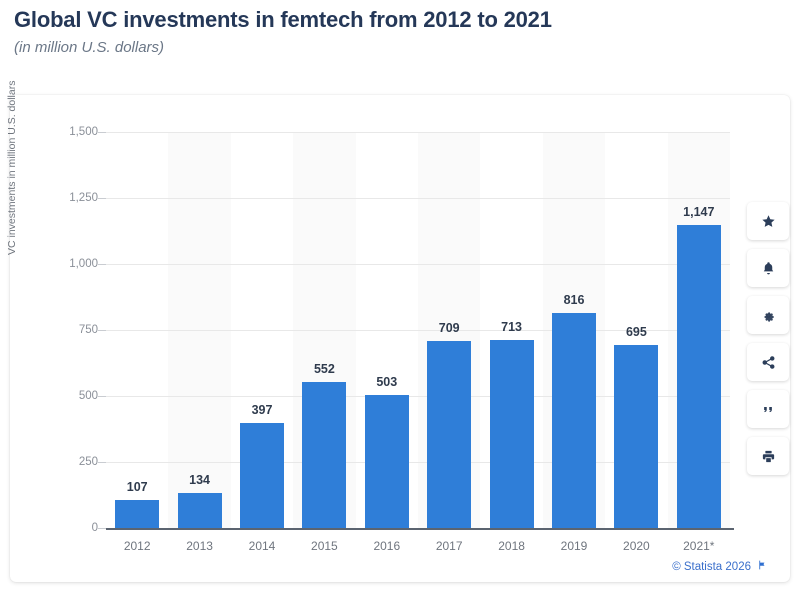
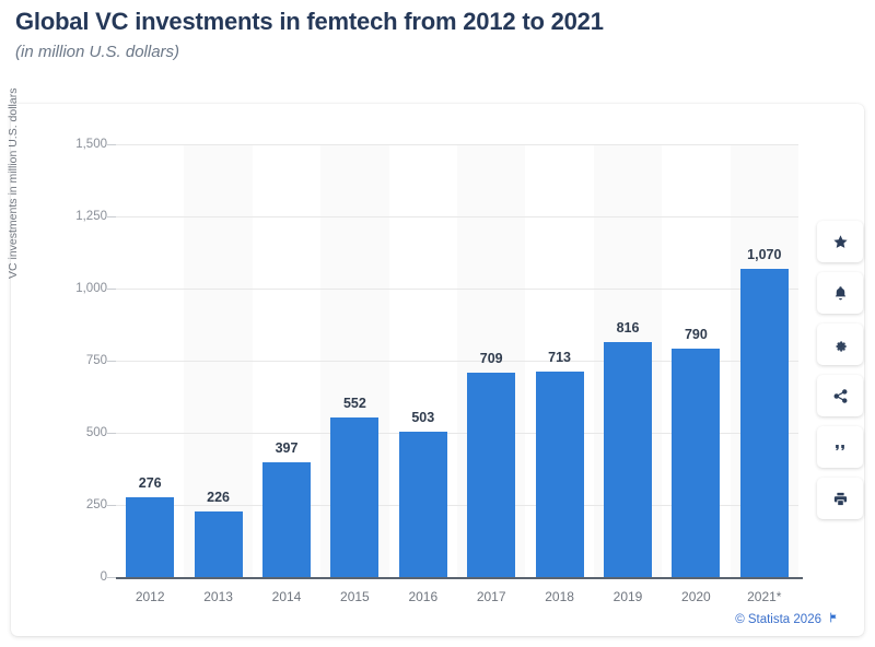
2012: 107 -> 276
2013: 134 -> 226
2020: 695 -> 790
2021*: 1,147 -> 1,070
